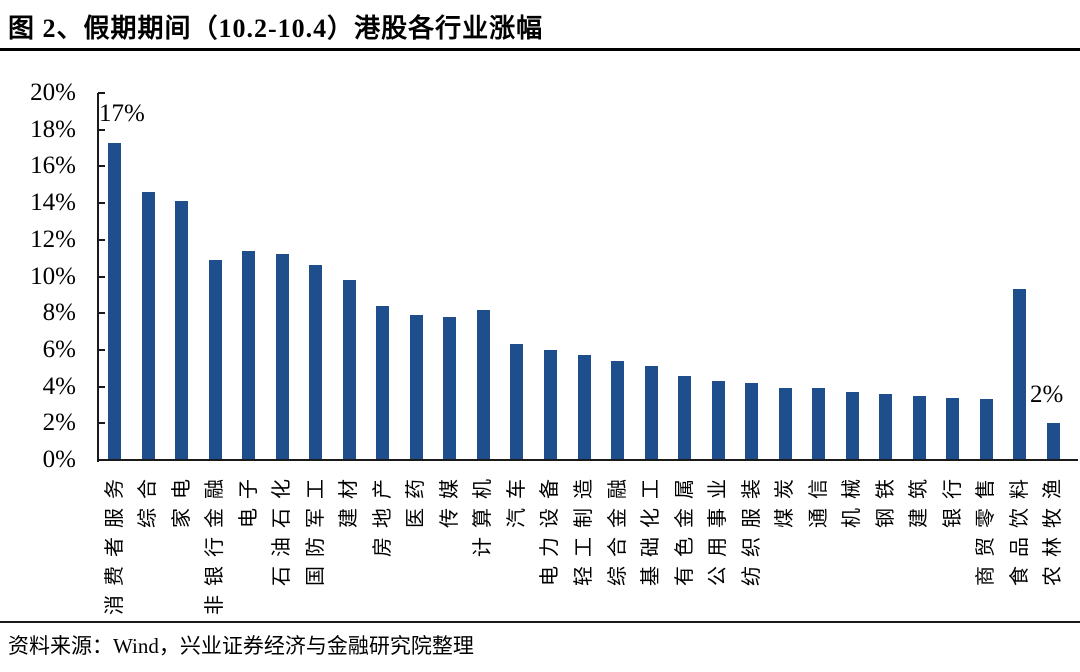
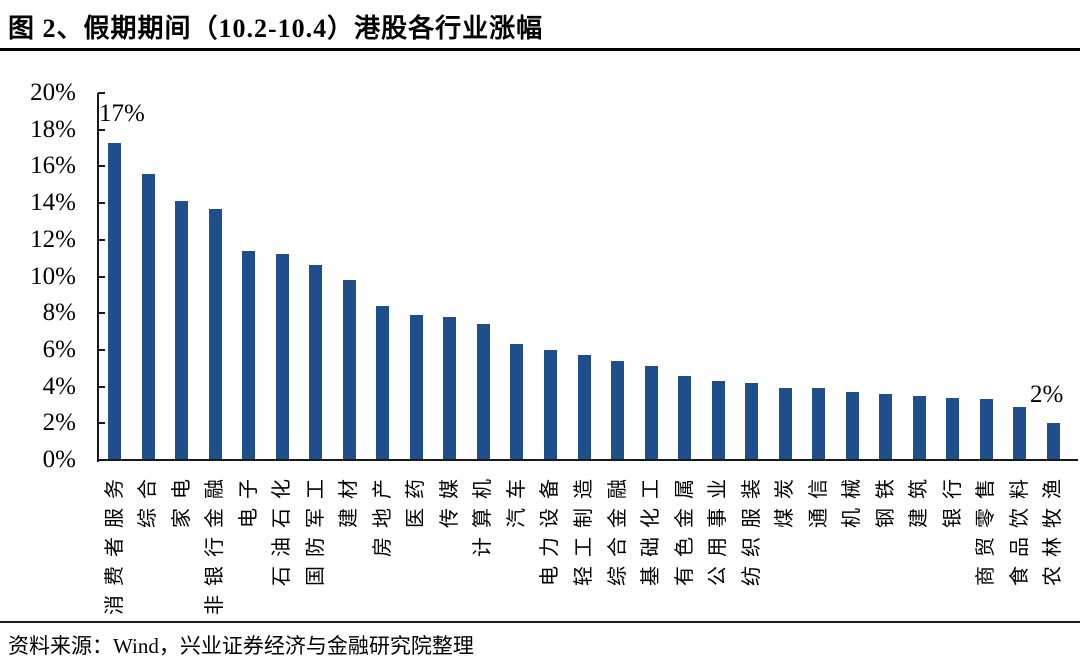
综合: 14.6% -> 15.6%
非银行金融: 10.9% -> 13.7%
计算机: 8.2% -> 7.4%
食品饮料: 9.3% -> 2.9%
